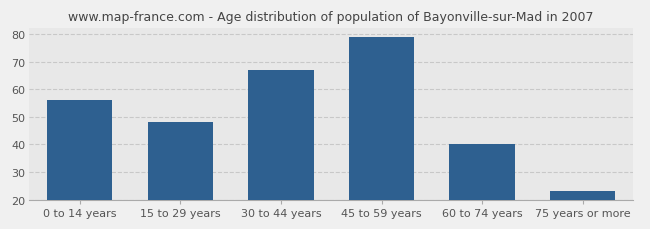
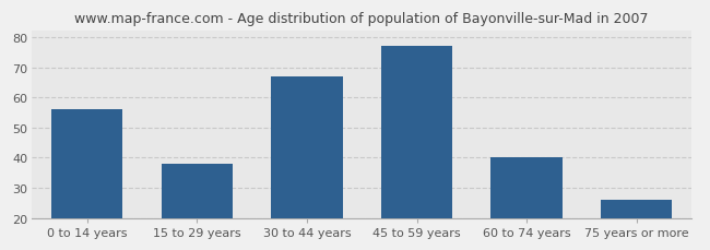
15 to 29 years: 48 -> 38
45 to 59 years: 79 -> 77
75 years or more: 23 -> 26
